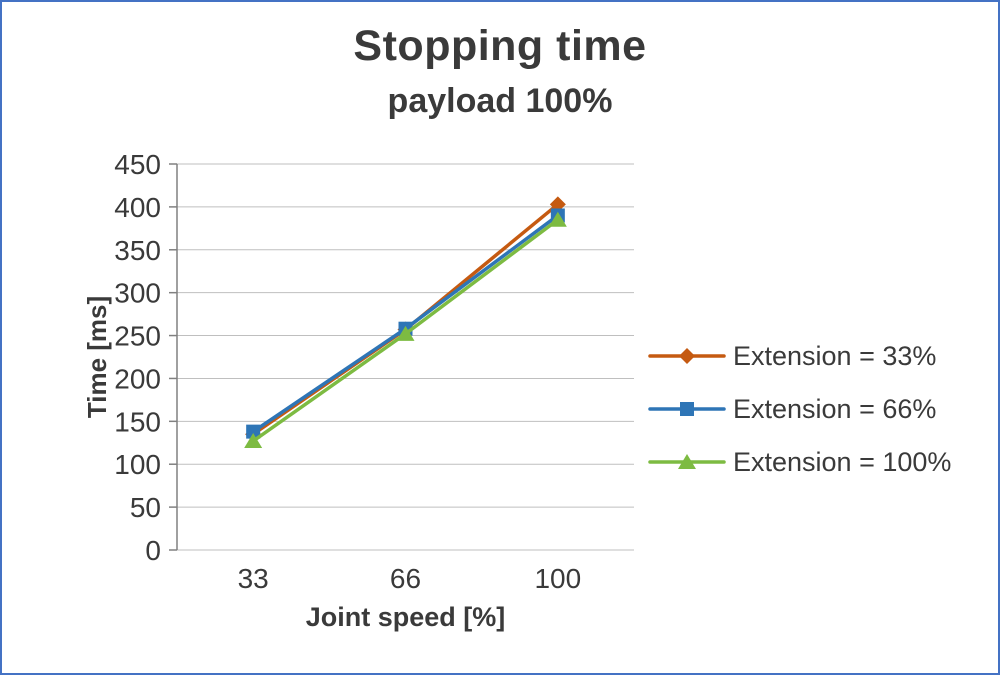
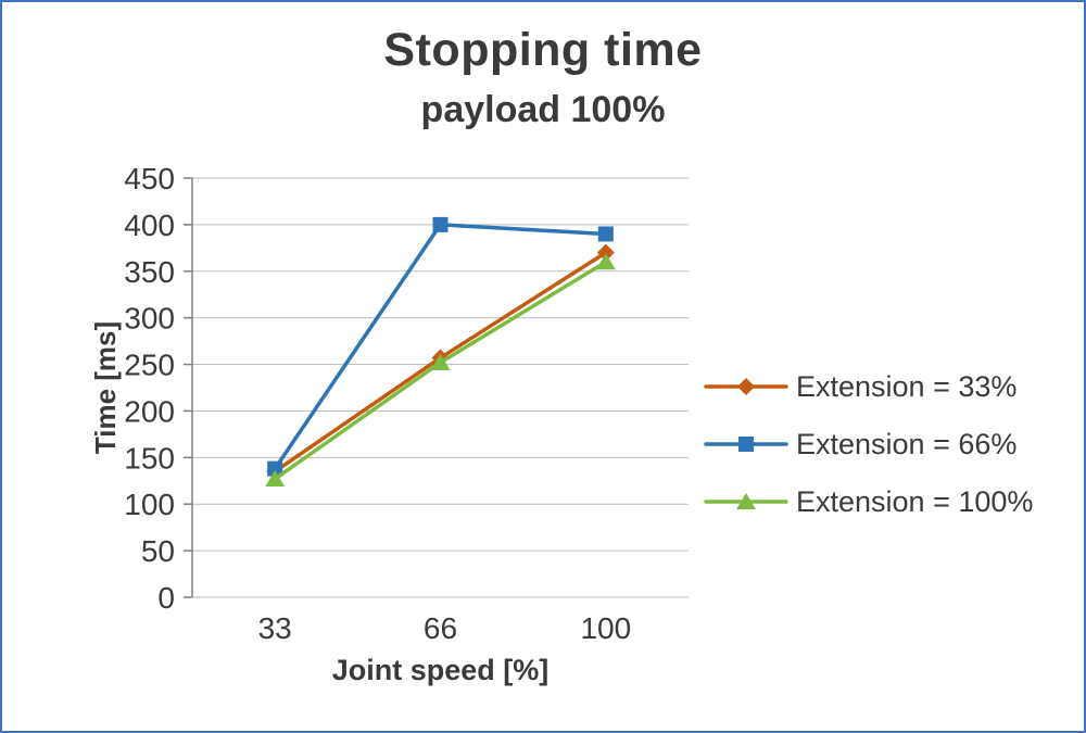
Extension = 66%/66: 260 -> 400
Extension = 33%/100: 400 -> 370
Extension = 100%/100: 380 -> 360
